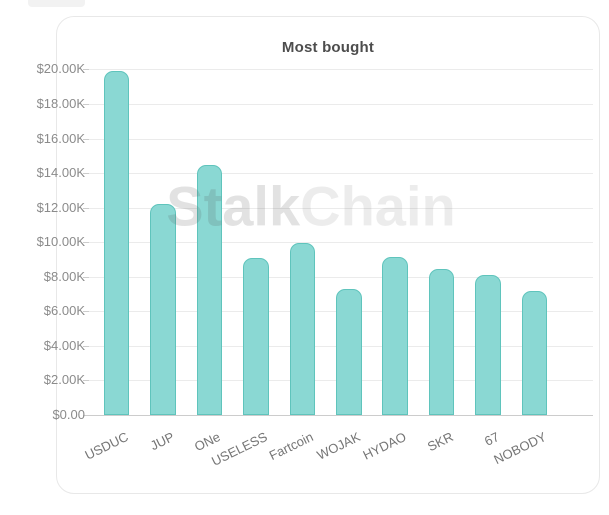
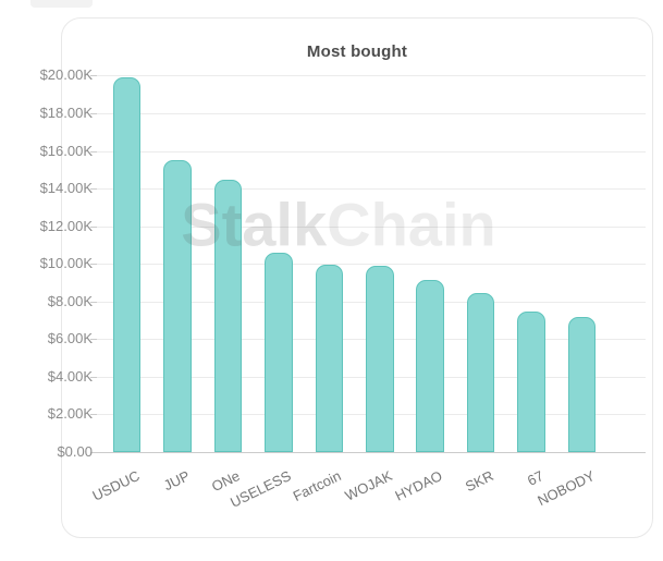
JUP: $12.2K -> $15.5K
USELESS: $9.1K -> $10.6K
WOJAK: $7.3K -> $9.9K
67: $8.1K -> $7.4K
